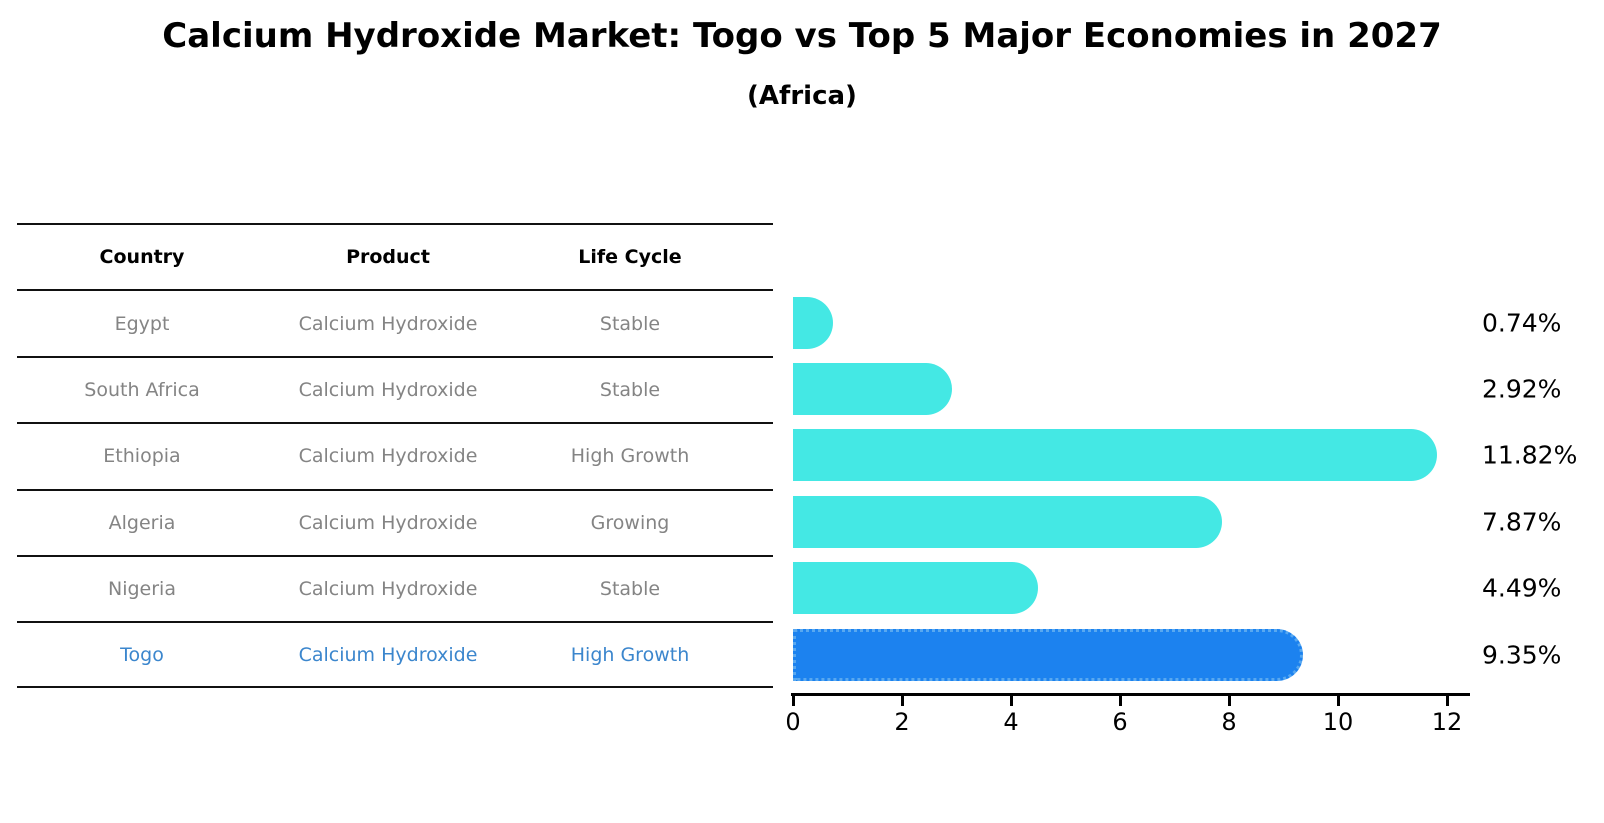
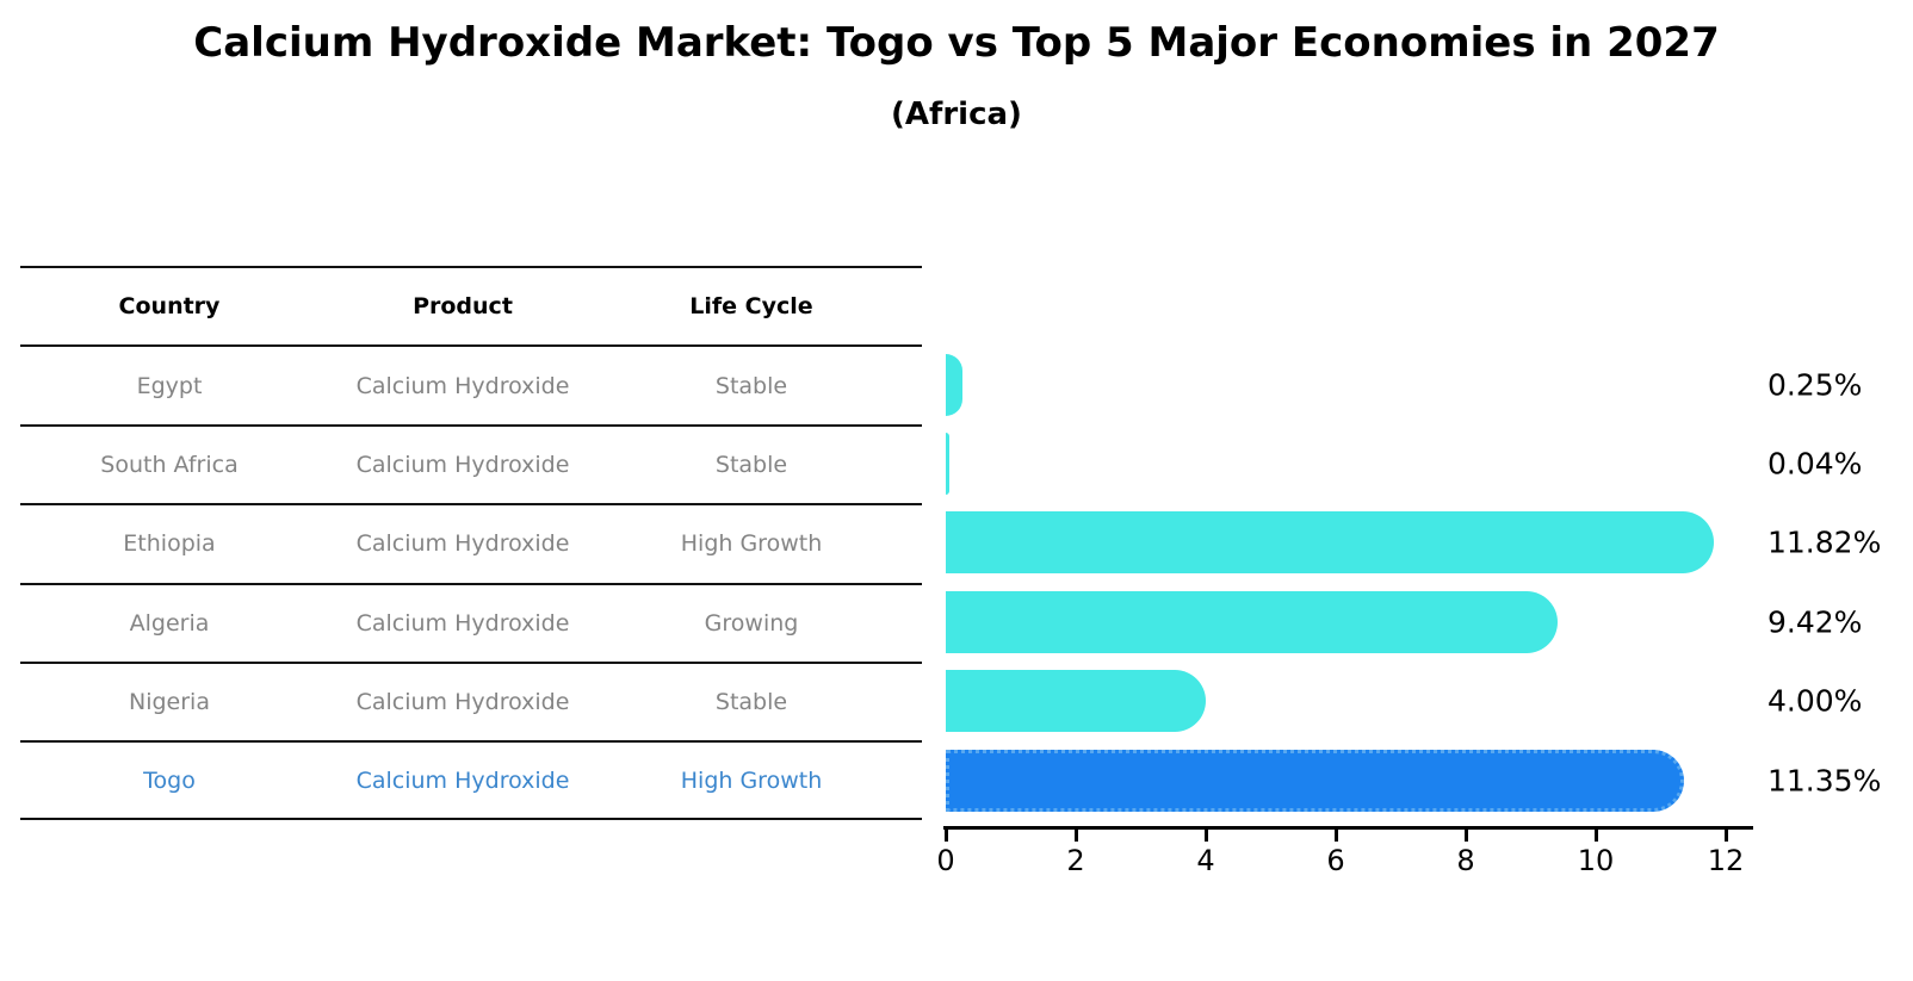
Egypt: 0.74% -> 0.25%
South Africa: 2.92% -> 0.04%
Algeria: 7.87% -> 9.42%
Nigeria: 4.49% -> 4.00%
Togo: 9.35% -> 11.35%
